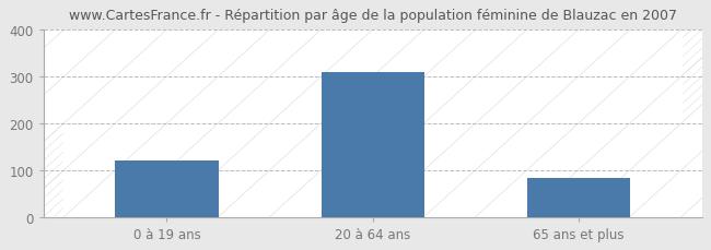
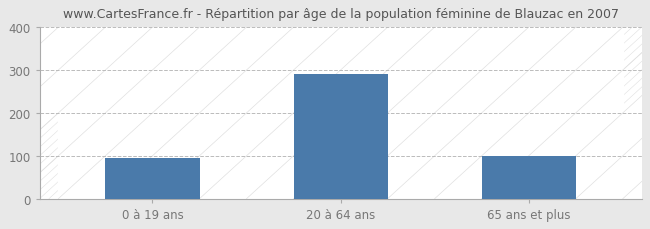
0 à 19 ans: 121 -> 95
20 à 64 ans: 310 -> 290
65 ans et plus: 83 -> 100
